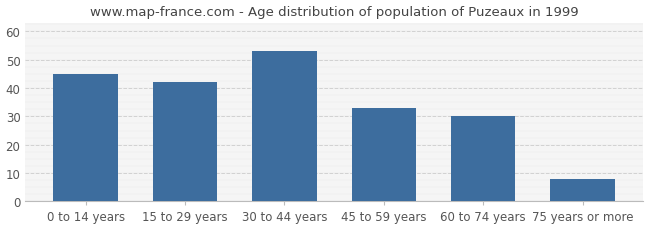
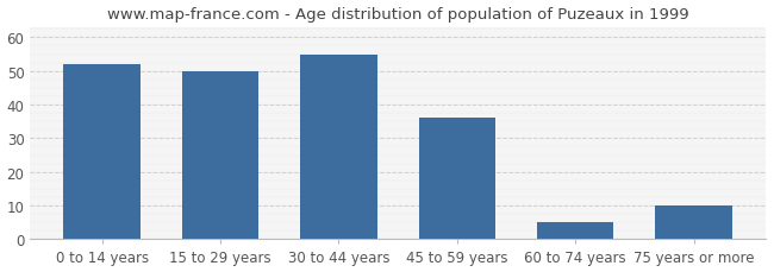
0 to 14 years: 45 -> 52
15 to 29 years: 42 -> 50
30 to 44 years: 53 -> 55
45 to 59 years: 33 -> 36
60 to 74 years: 30 -> 5
75 years or more: 8 -> 10
